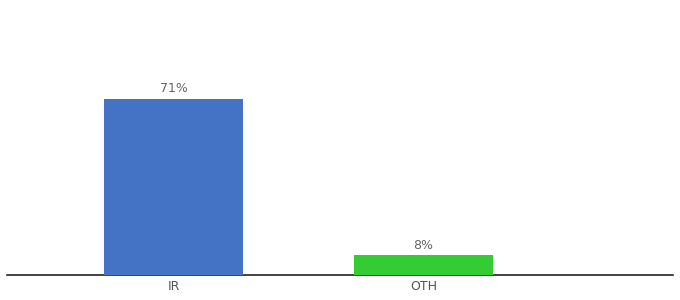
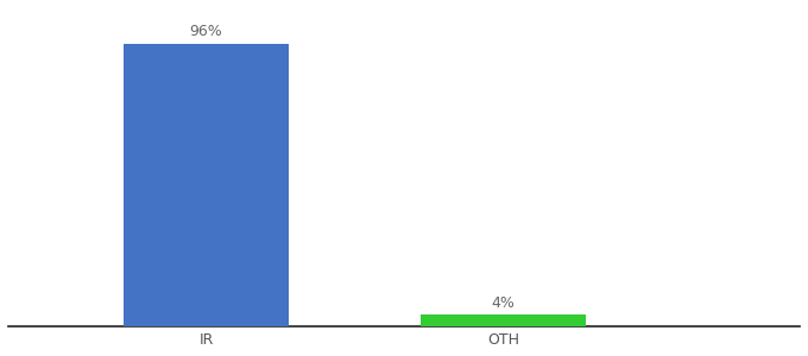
IR: 71% -> 96%
OTH: 8% -> 4%
